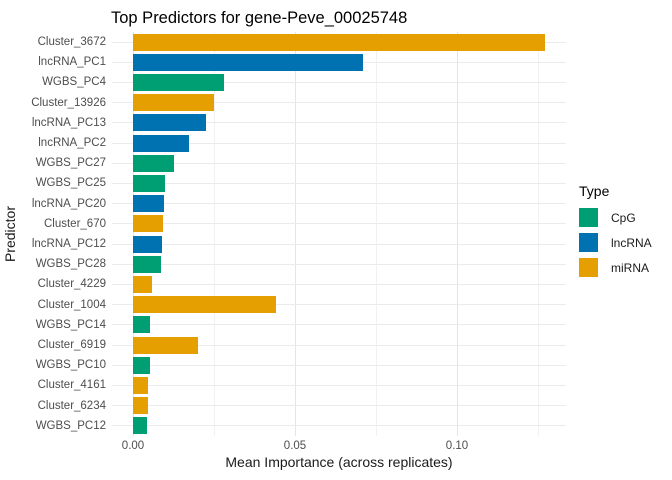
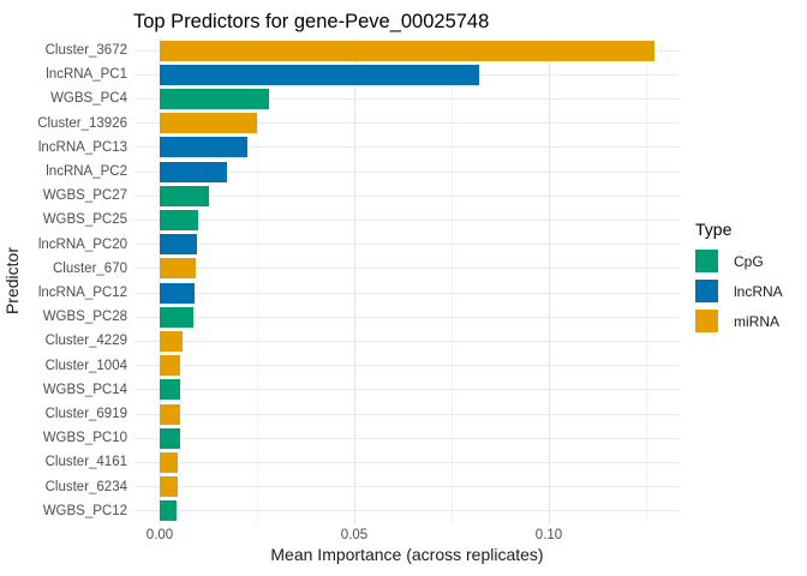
lncRNA_PC1: 0.071 -> 0.082
Cluster_1004: 0.044 -> 0.005
Cluster_6919: 0.020 -> 0.005
